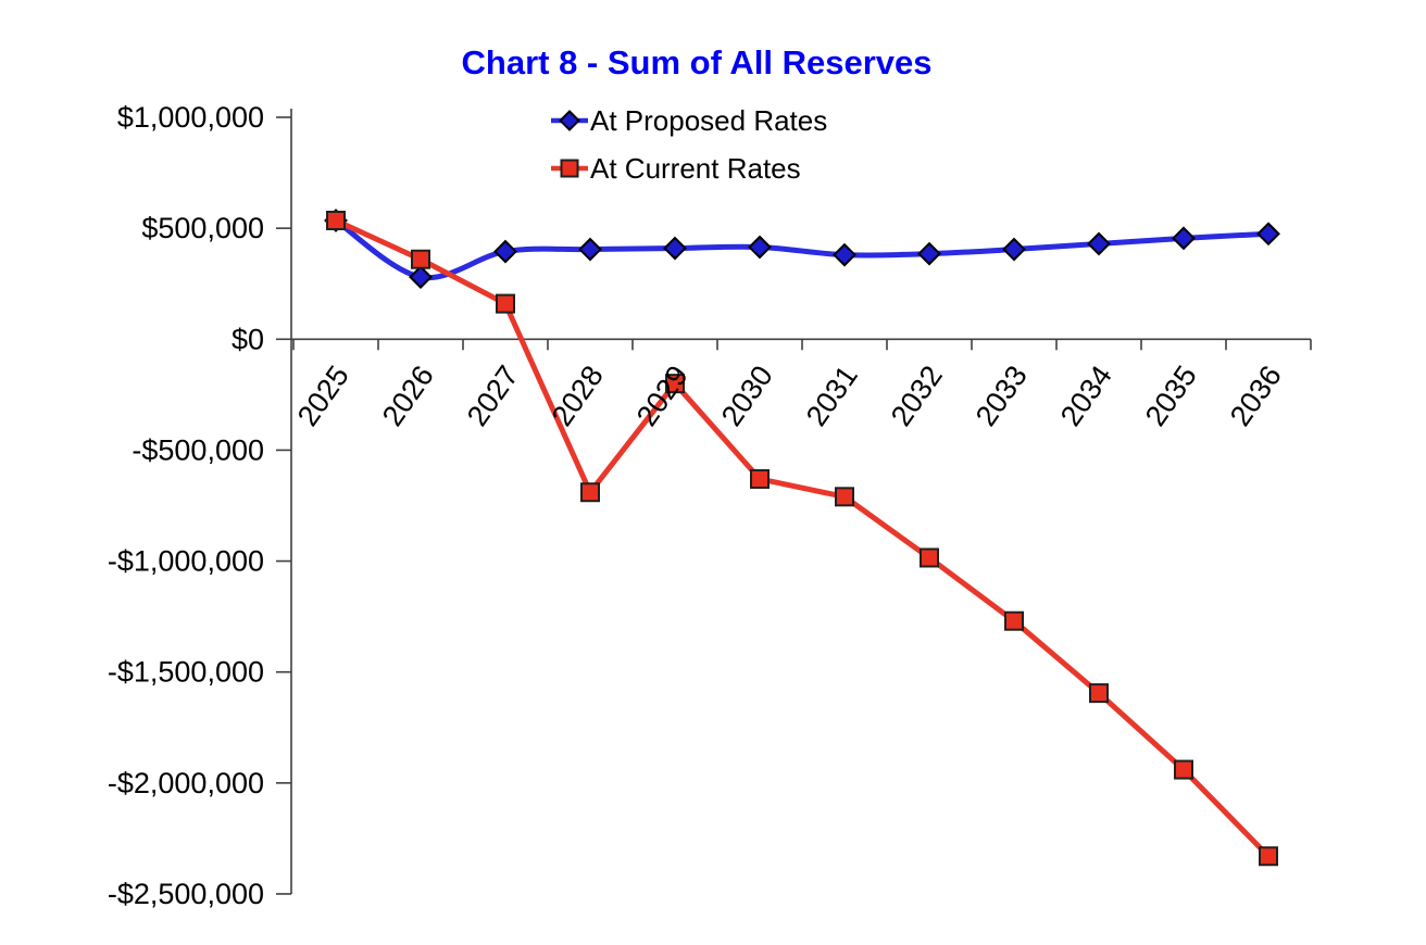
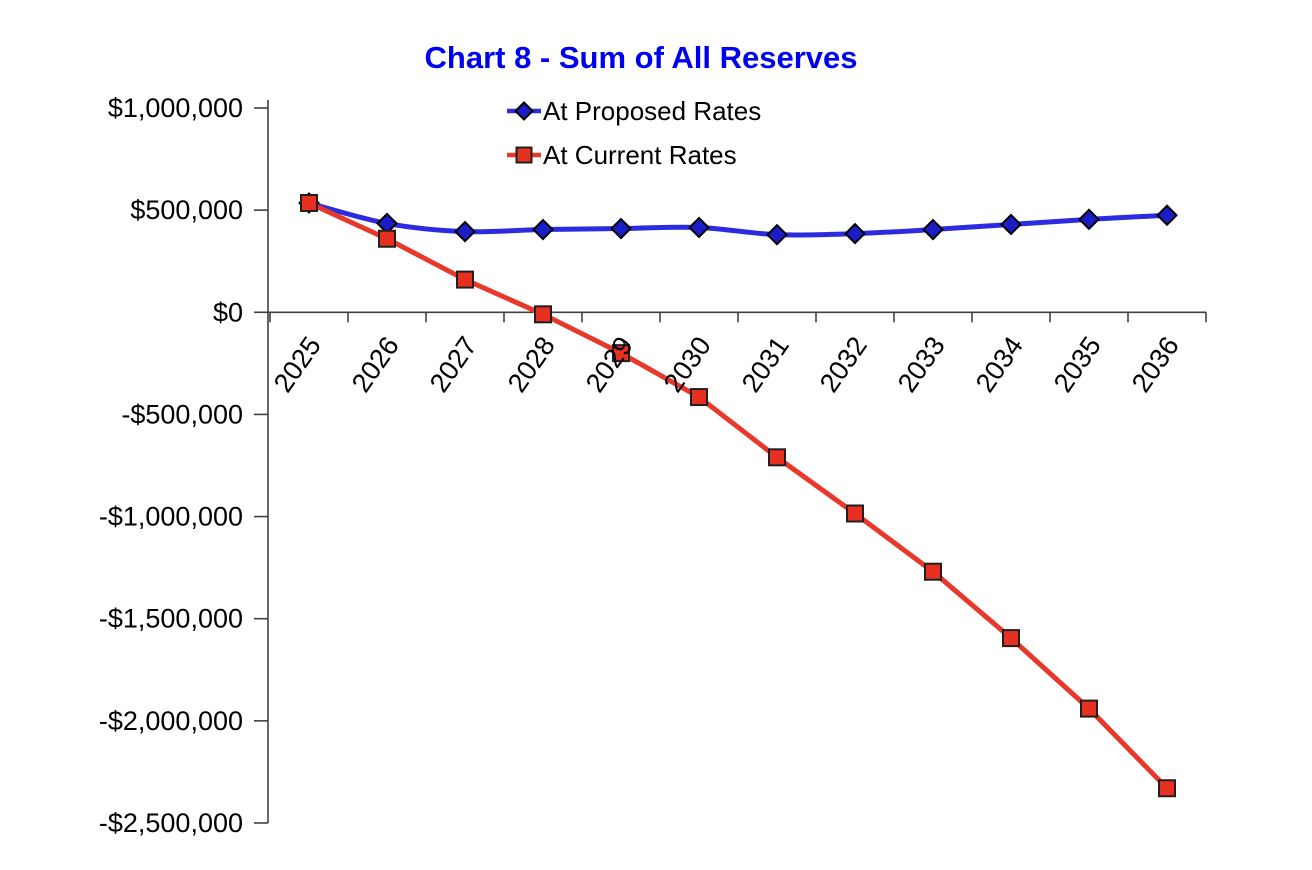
At Proposed Rates/2026: $280000 -> $440000
At Current Rates/2028: -$690000 -> -$10000
At Current Rates/2030: -$630000 -> -$420000
